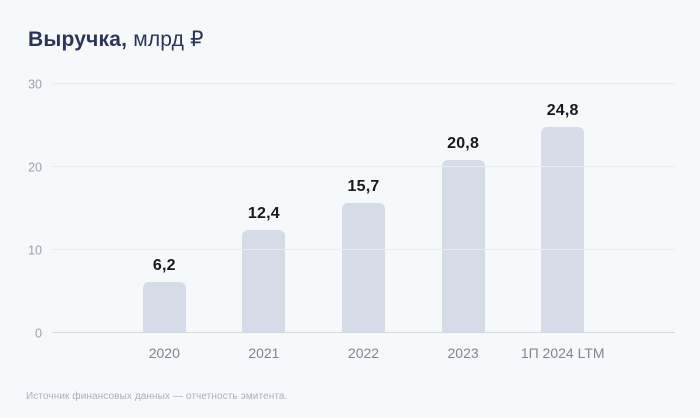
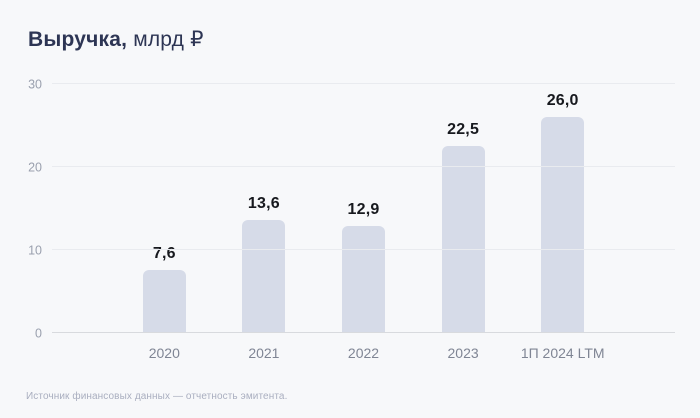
2020: 6,2 -> 7,6
2021: 12,4 -> 13,6
2022: 15,7 -> 12,9
2023: 20,8 -> 22,5
1П 2024 LTM: 24,8 -> 26,0
